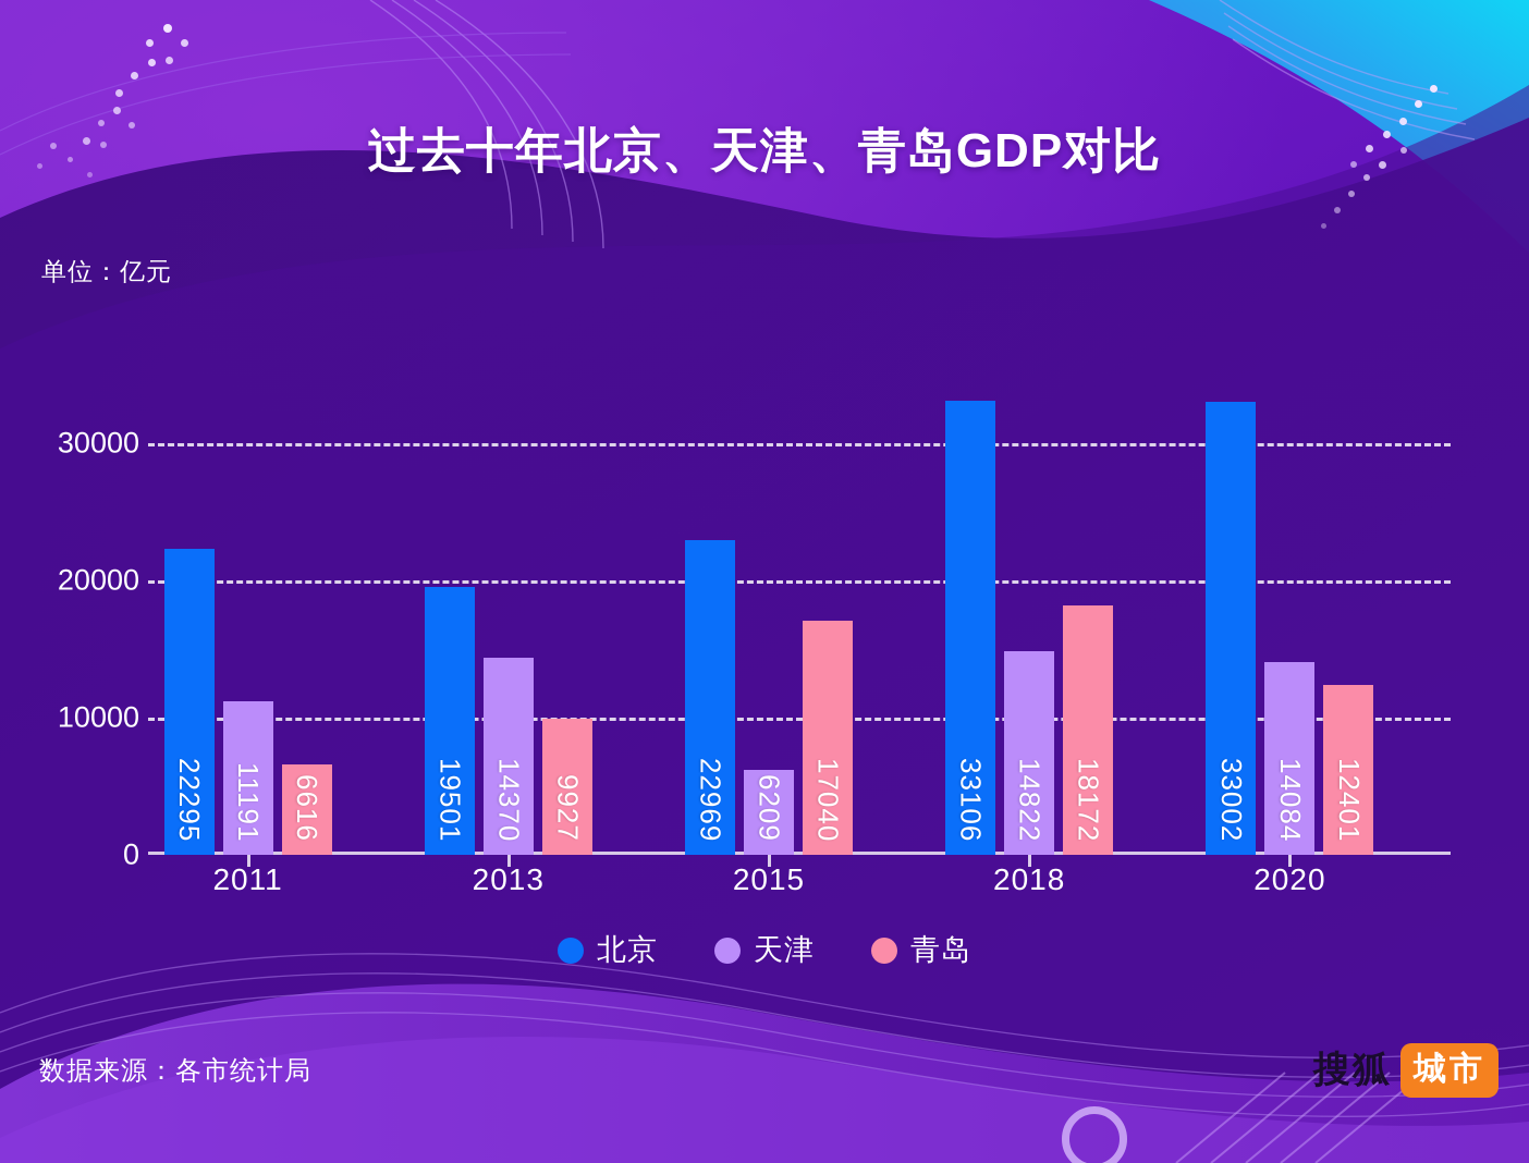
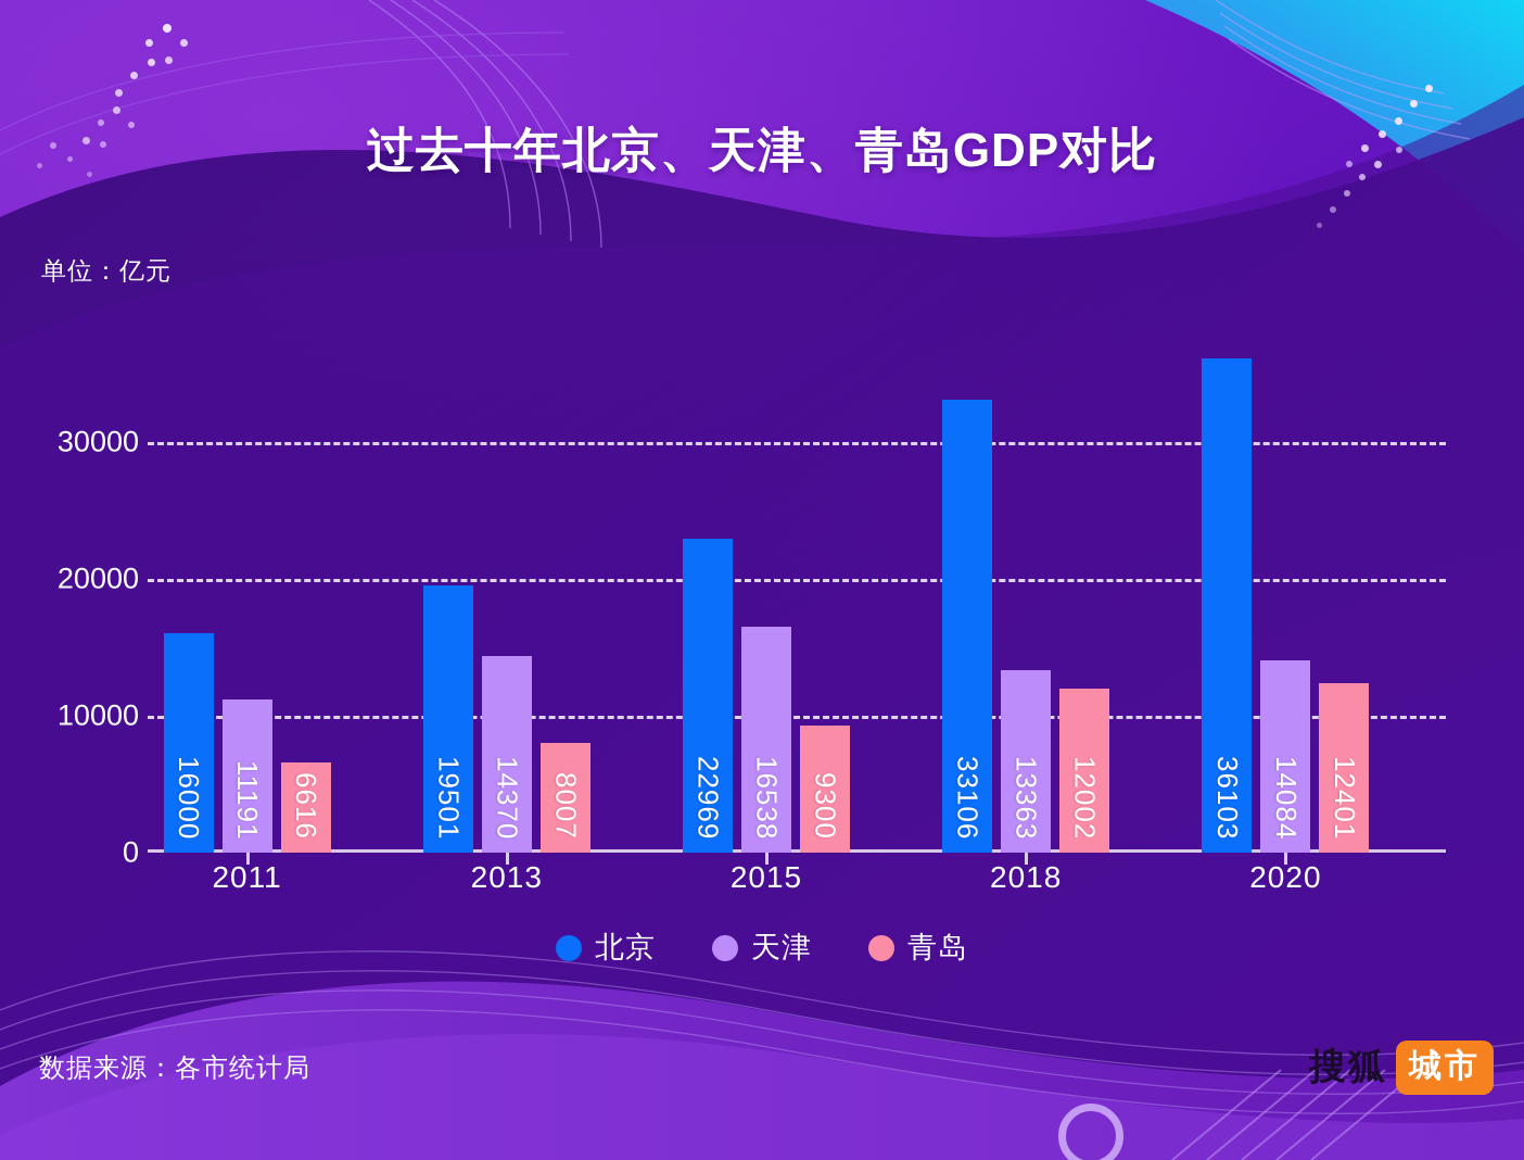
北京/2011: 22295 -> 16000
青岛/2013: 9927 -> 8007
天津/2015: 6209 -> 16538
青岛/2015: 17040 -> 9300
天津/2018: 14822 -> 13363
青岛/2018: 18172 -> 12002
北京/2020: 33002 -> 36103
